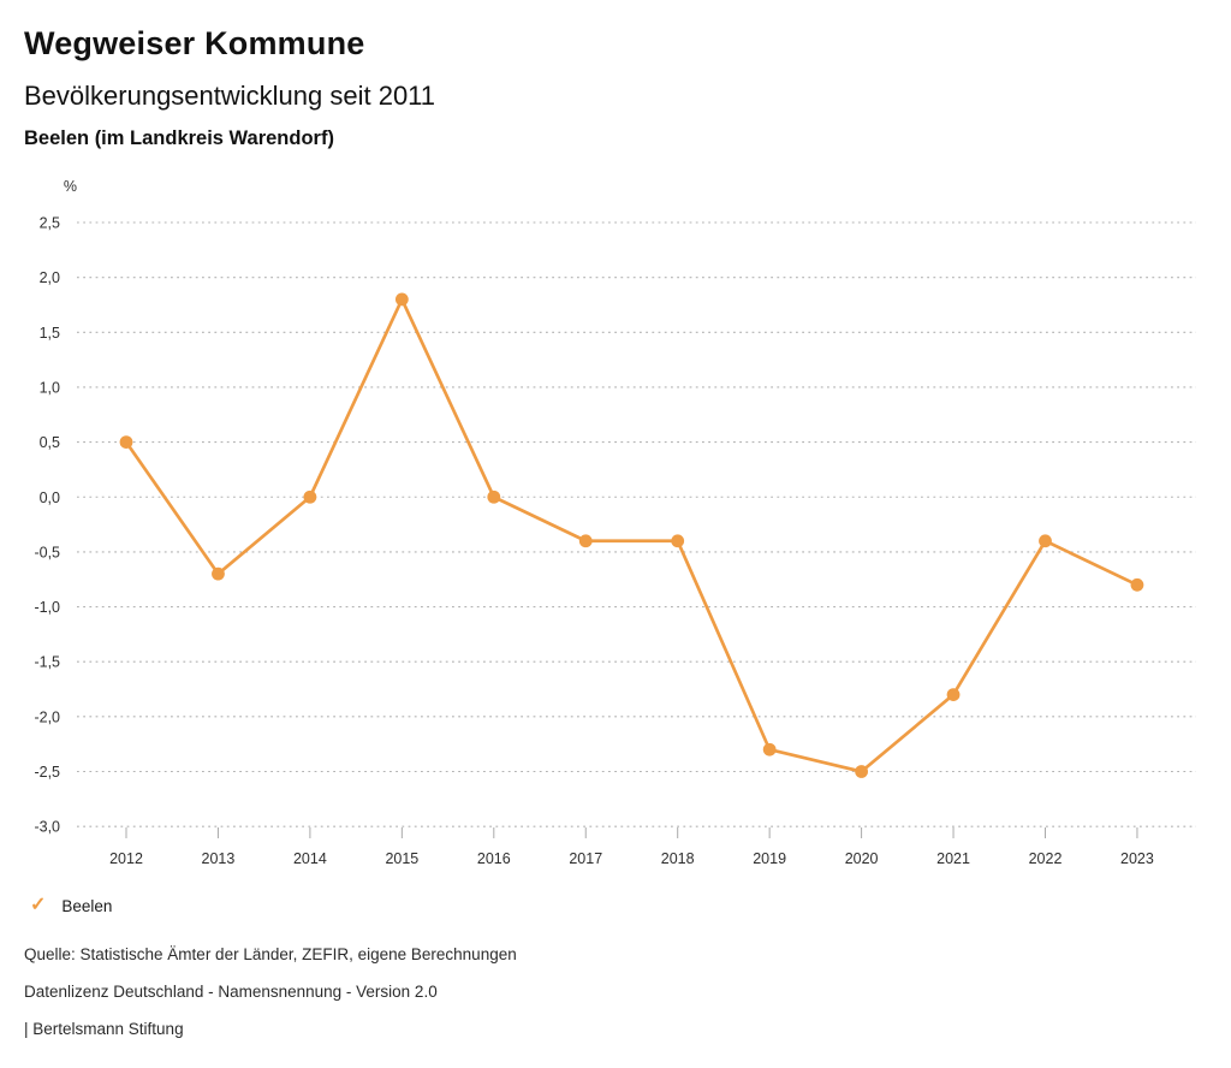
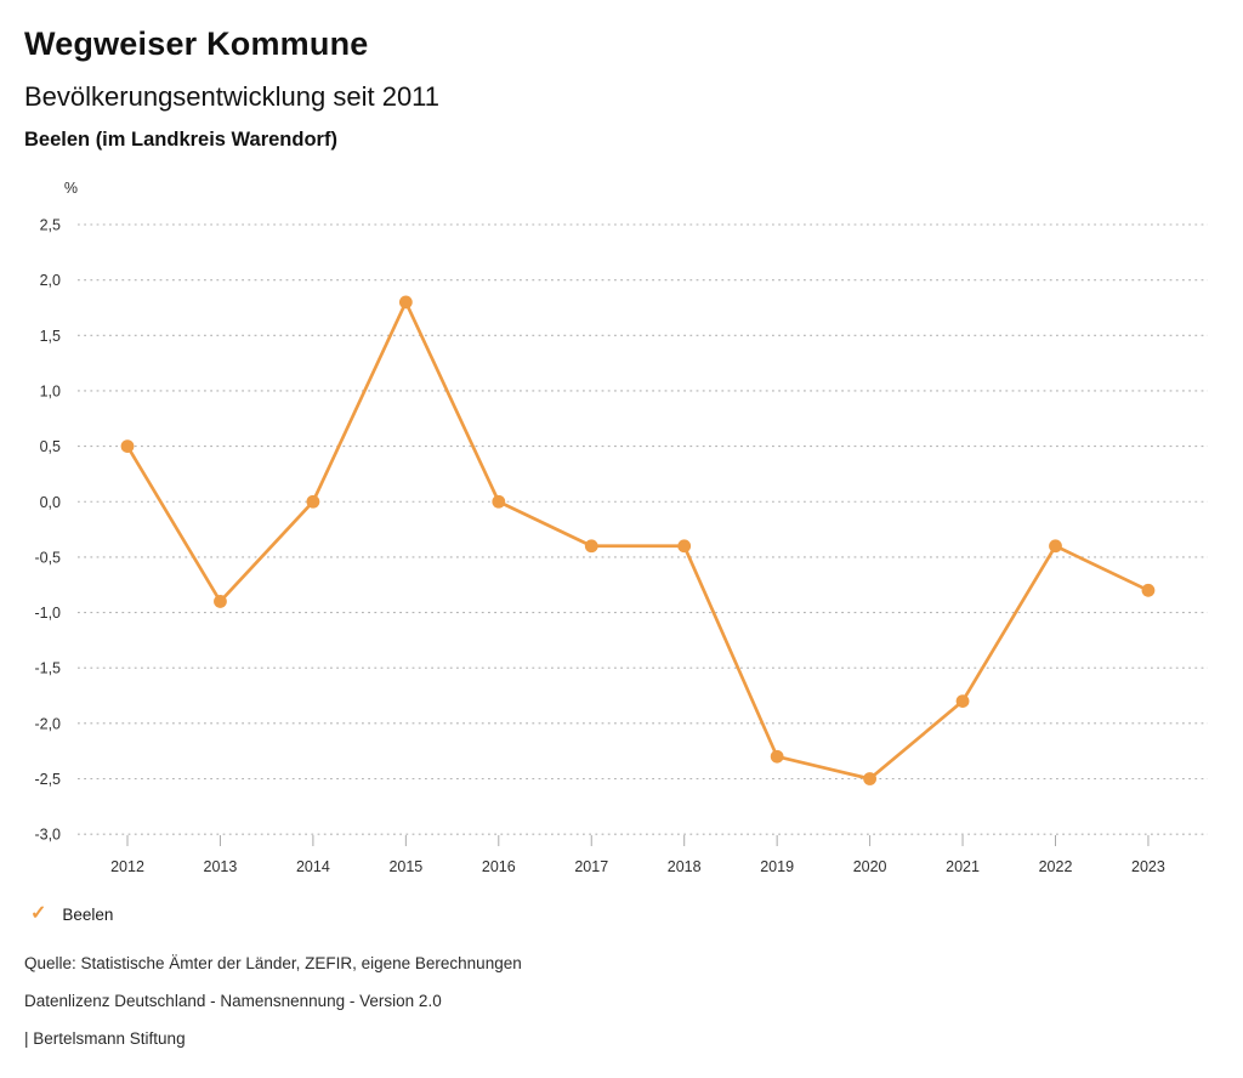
2013: -0,7 -> -0,9
